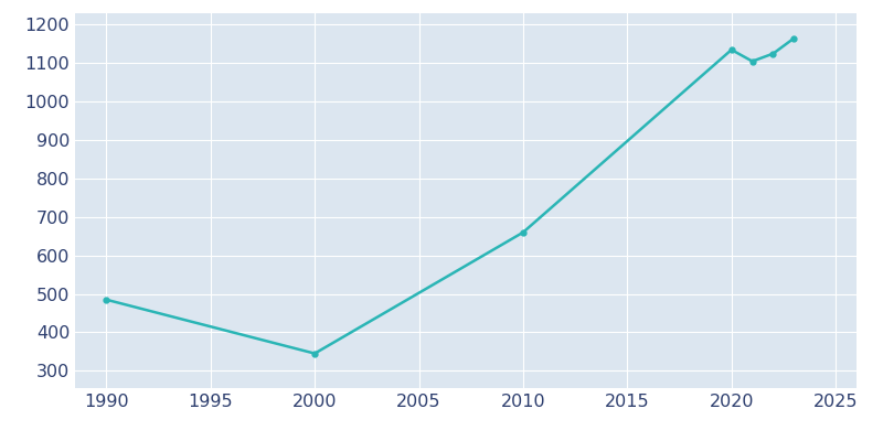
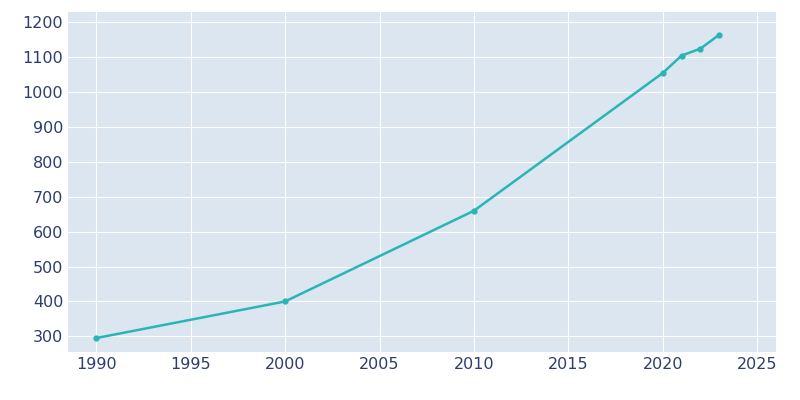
1990: 485 -> 295
2000: 345 -> 400
2020: 1135 -> 1055
